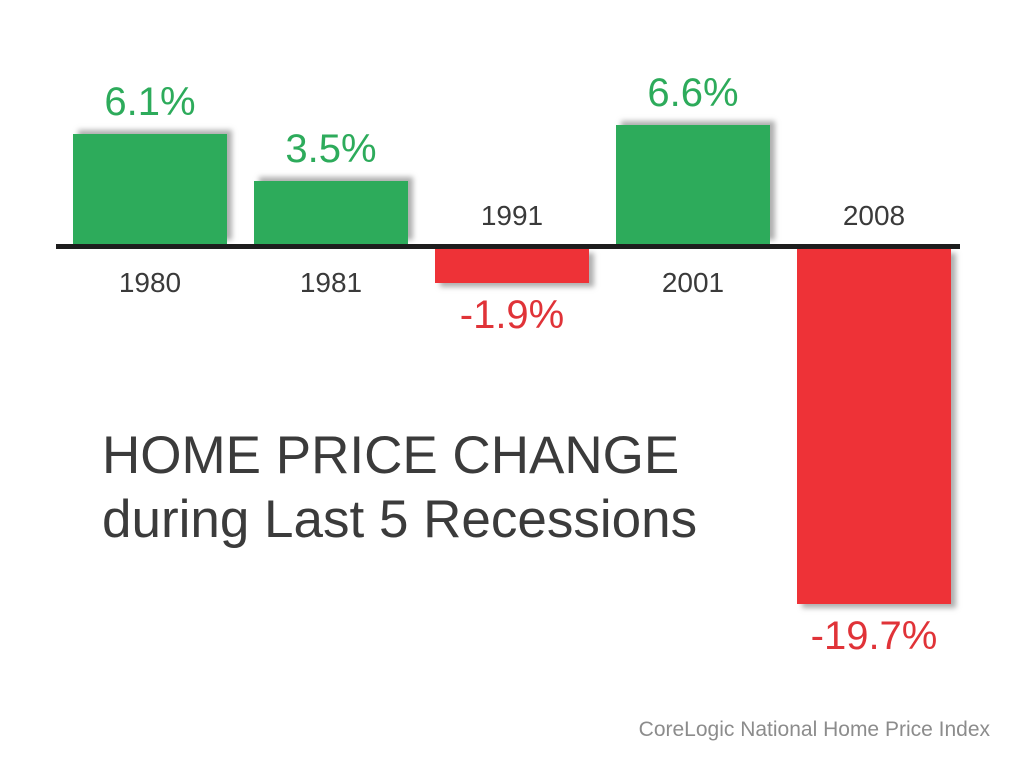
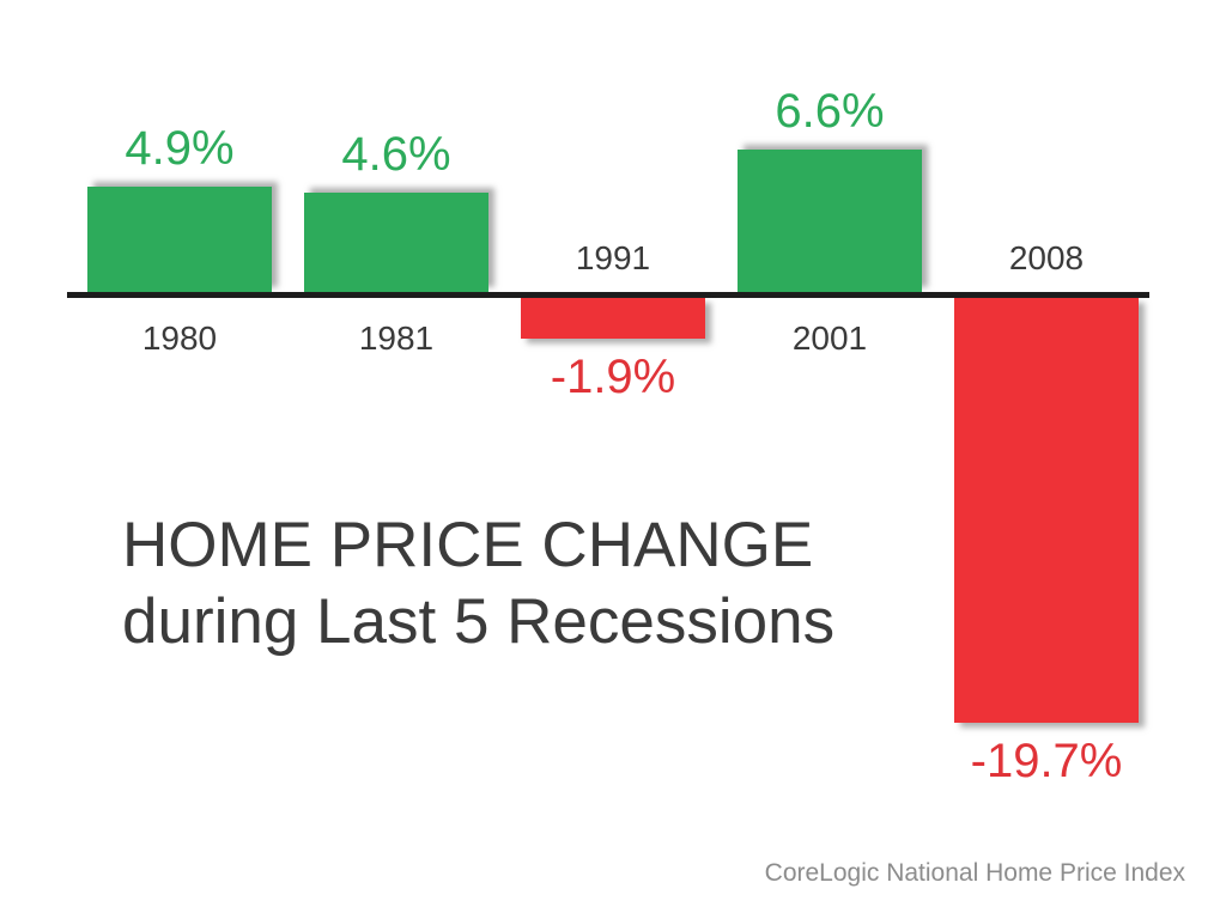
1980: 6.1% -> 4.9%
1981: 3.5% -> 4.6%
